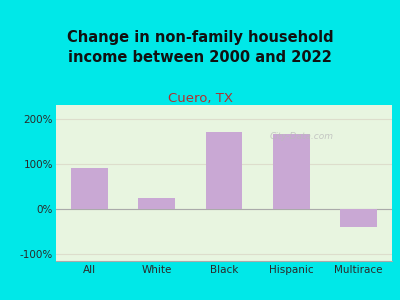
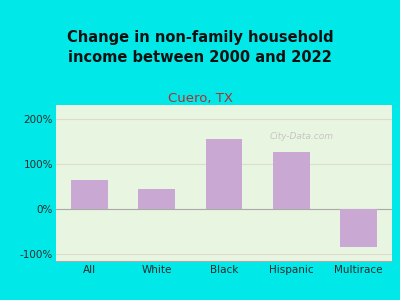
All: 90% -> 65%
White: 25% -> 45%
Black: 170% -> 155%
Hispanic: 165% -> 125%
Multirace: -40% -> -85%
